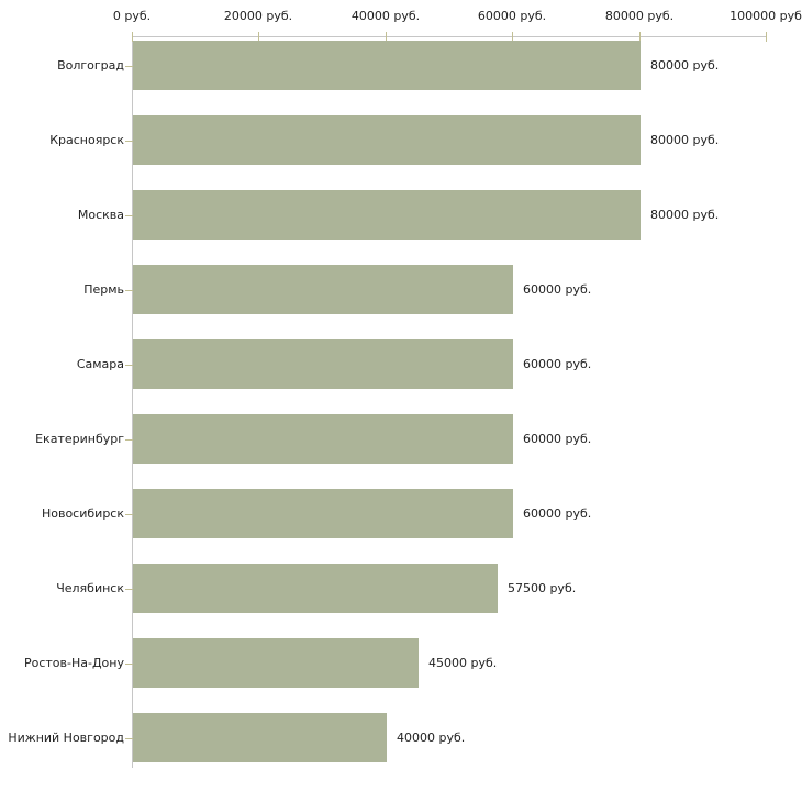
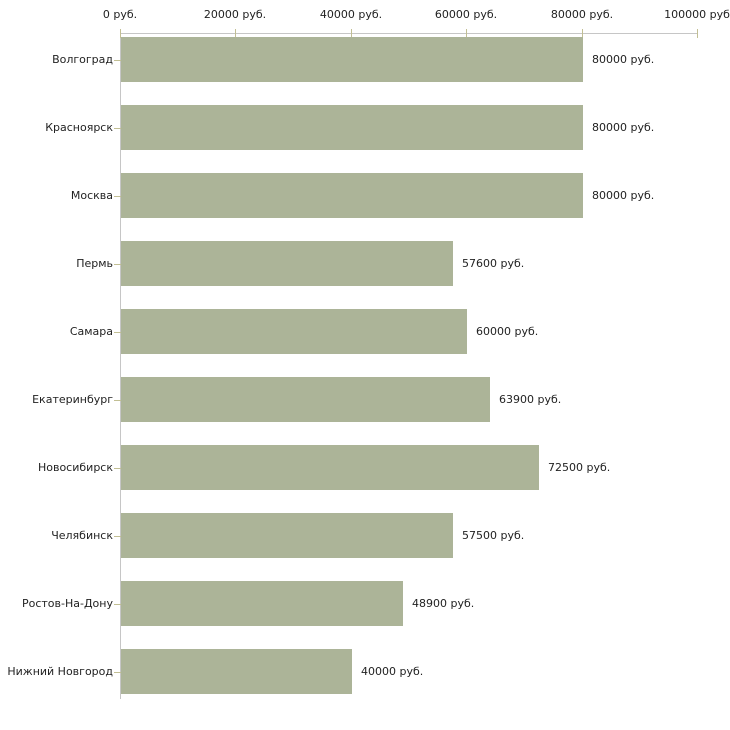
Пермь: 60000 -> 57600
Екатеринбург: 60000 -> 63900
Новосибирск: 60000 -> 72500
Ростов-На-Дону: 45000 -> 48900
